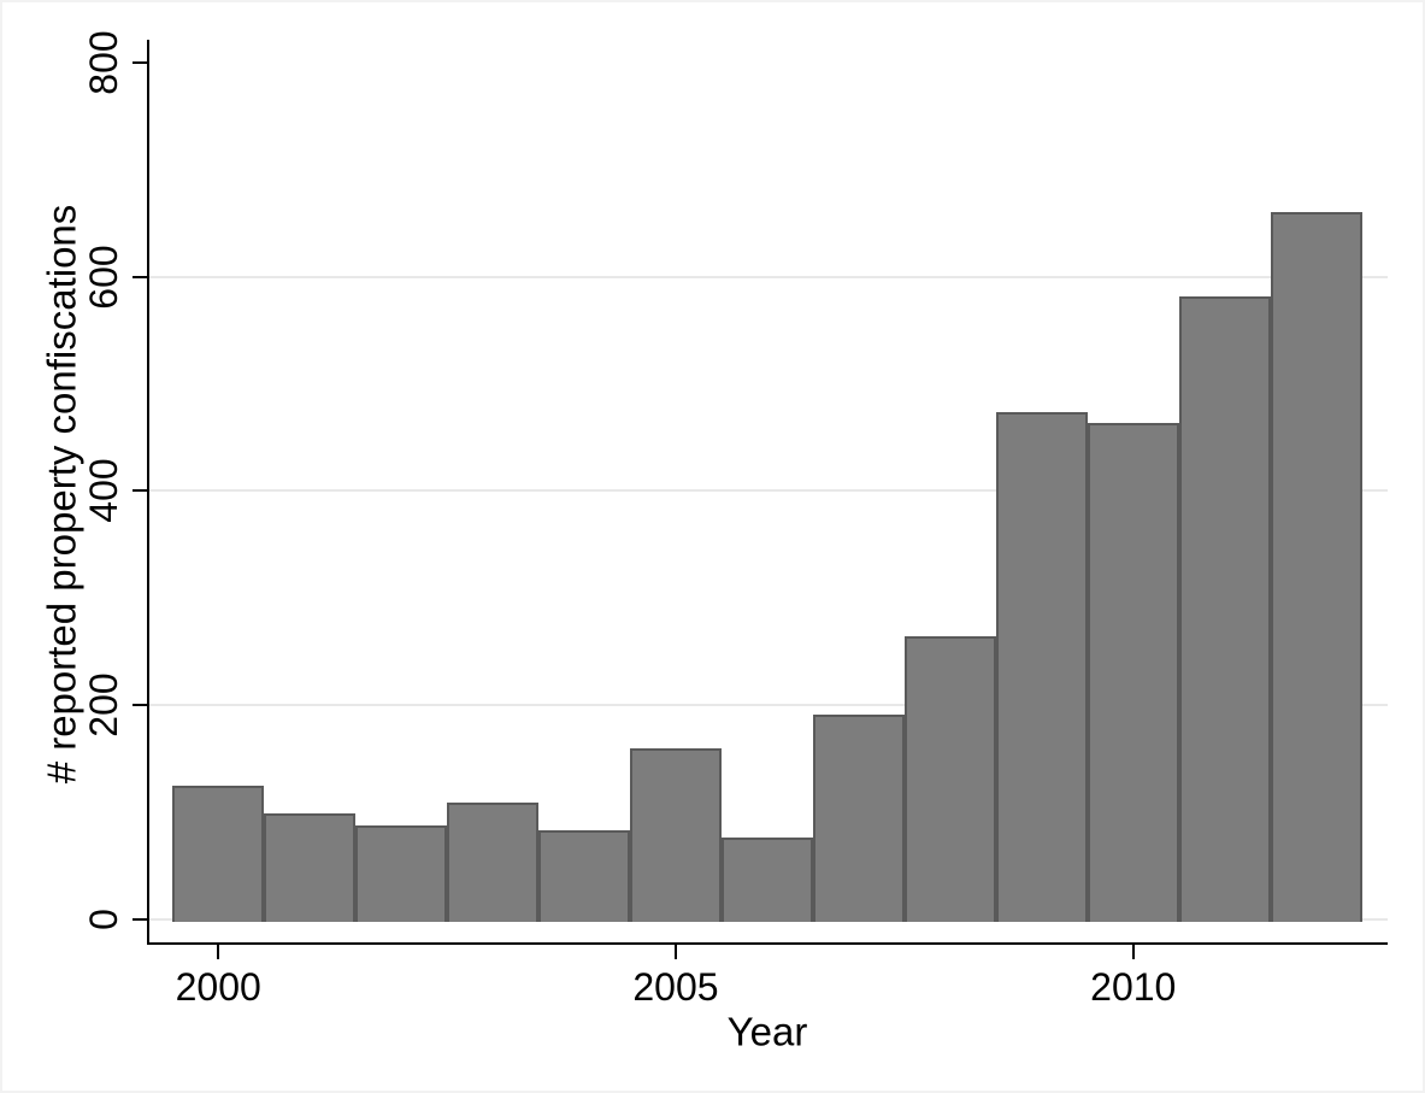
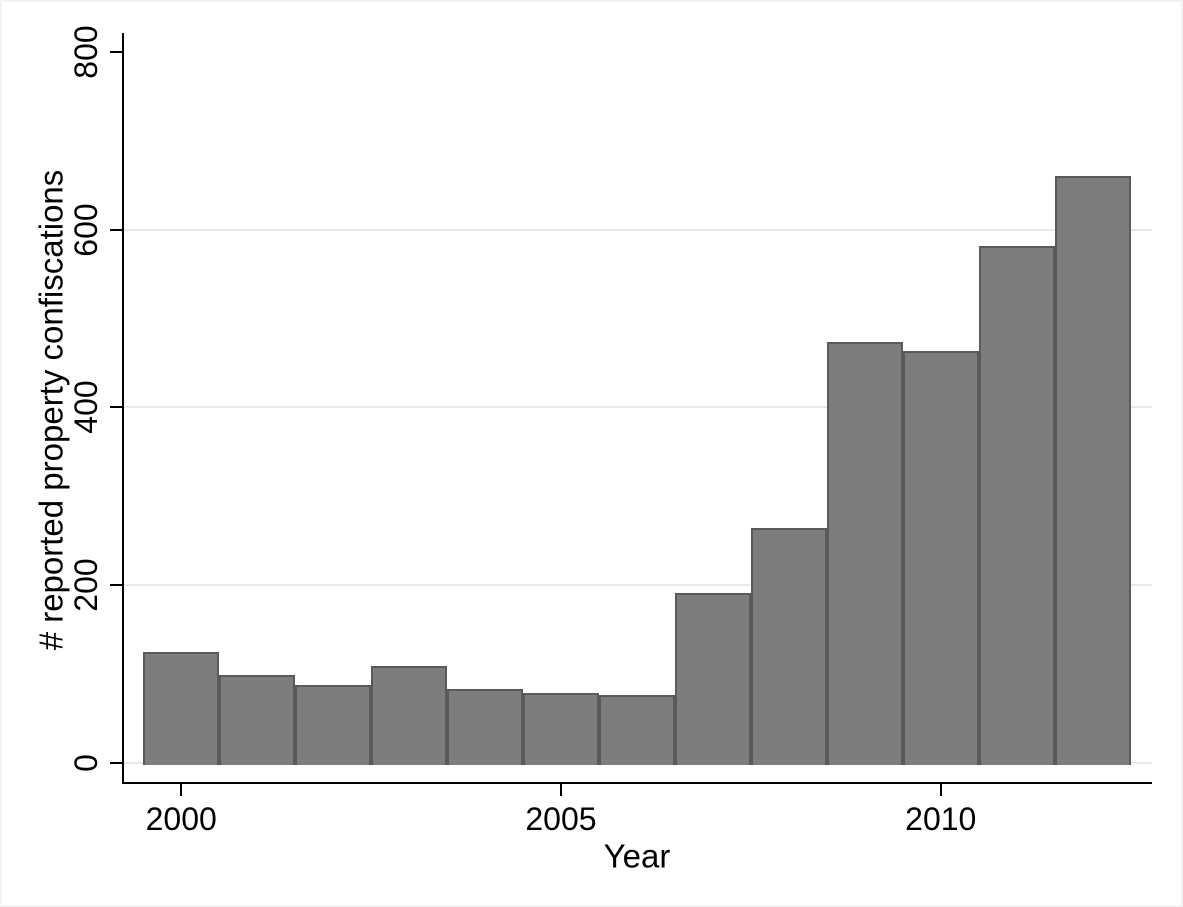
2005: 160 -> 80
